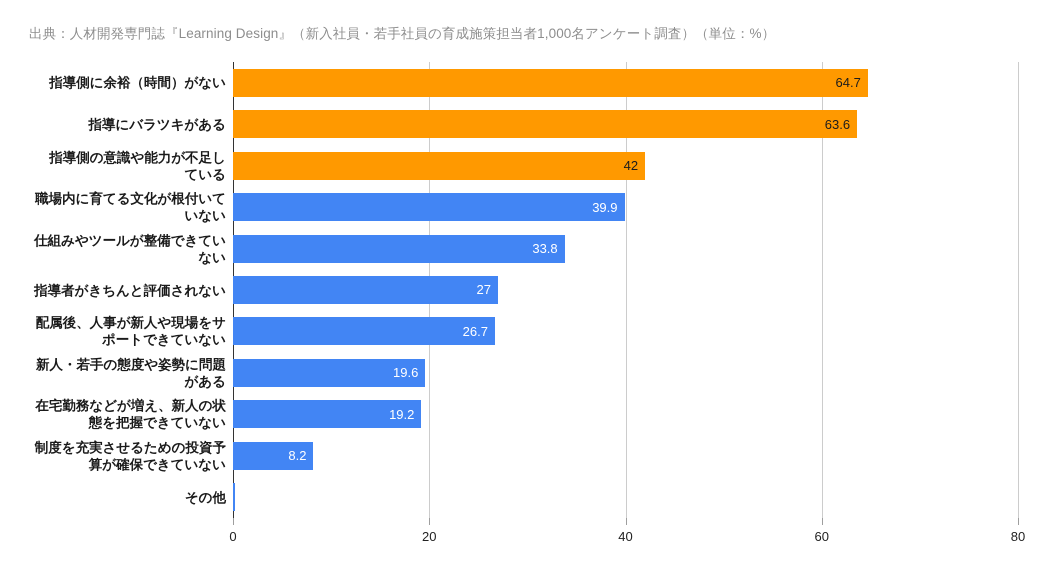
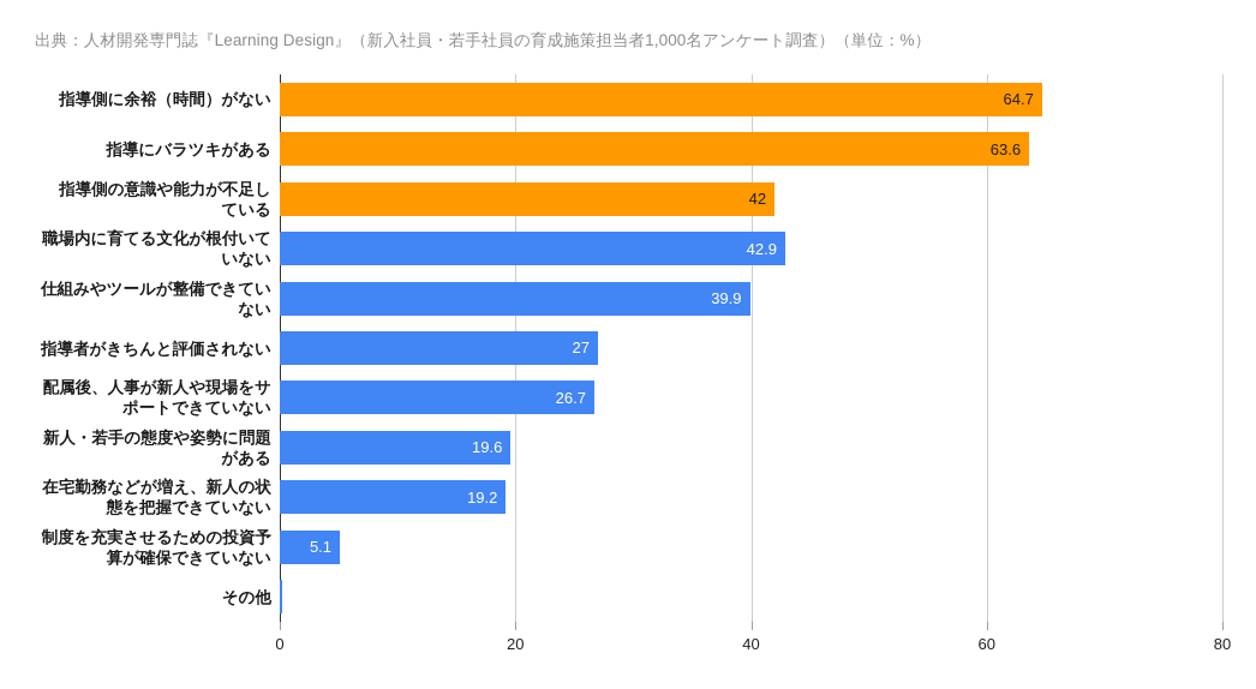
職場内に育てる文化が根付いて いない: 39.9 -> 42.9
仕組みやツールが整備できてい ない: 33.8 -> 39.9
制度を充実させるための投資予 算が確保できていない: 8.2 -> 5.1
